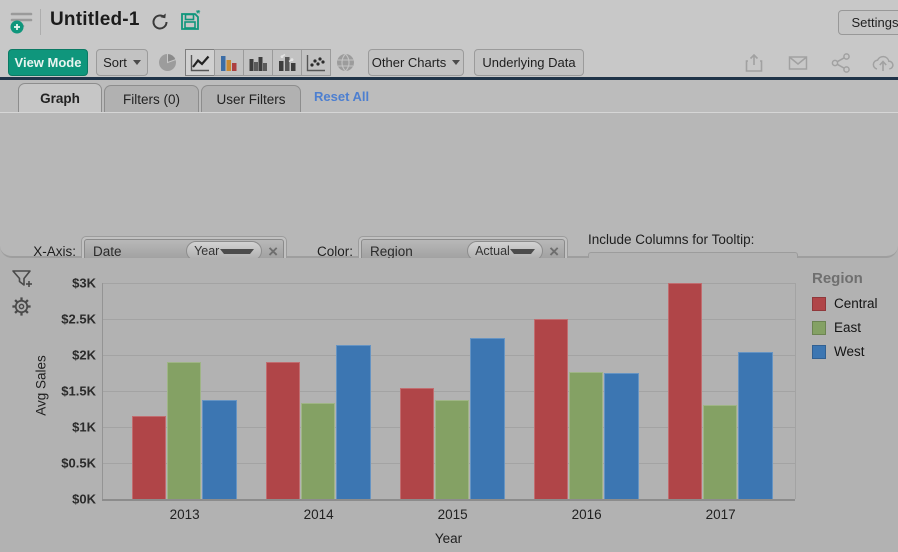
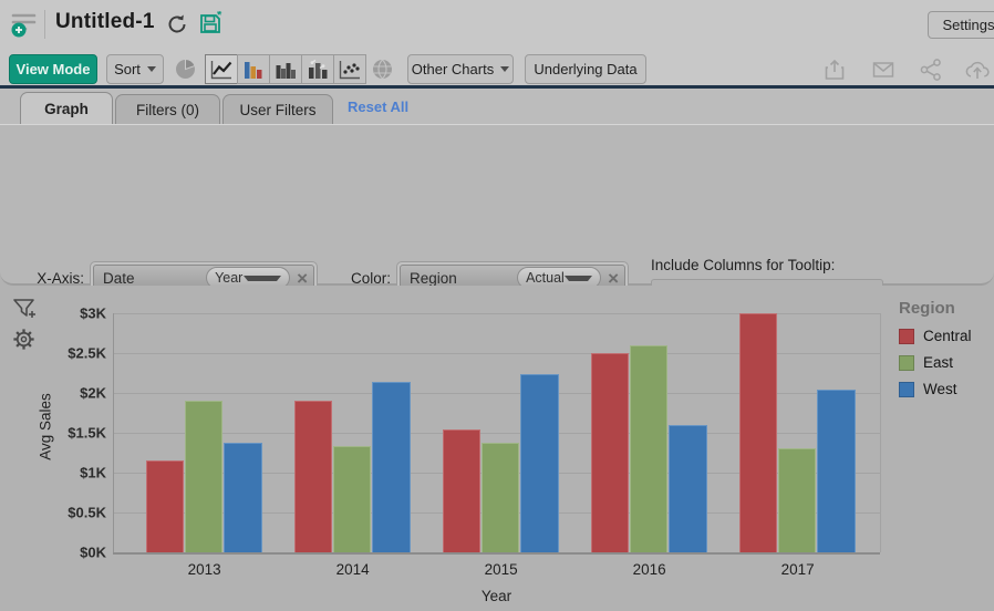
East/2016: $1.8K -> $2.6K
West/2016: $1.8K -> $1.6K
